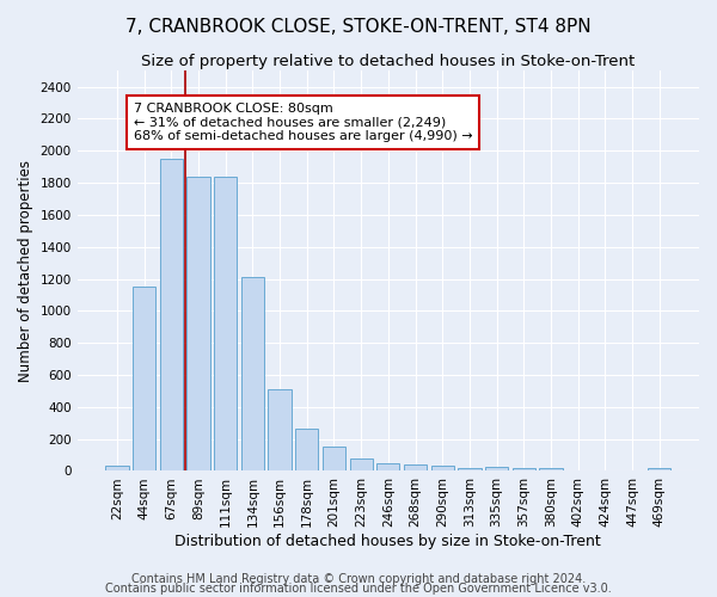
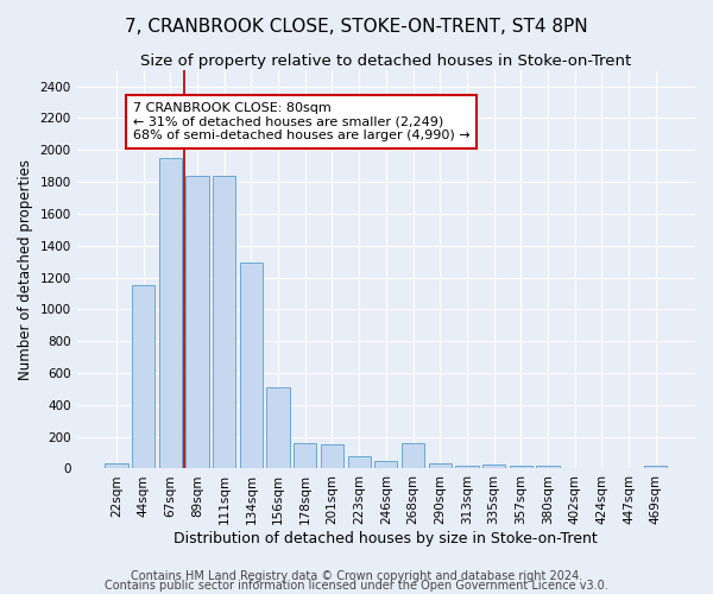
134sqm: 1210 -> 1290
178sqm: 260 -> 160
268sqm: 40 -> 160
